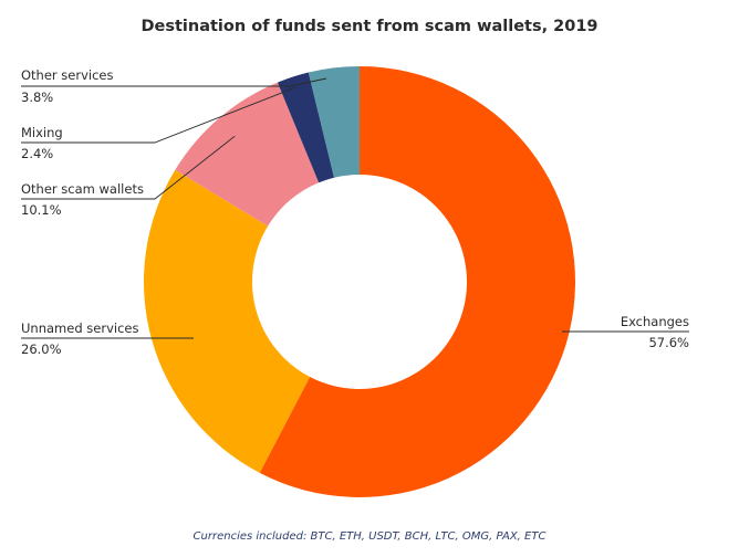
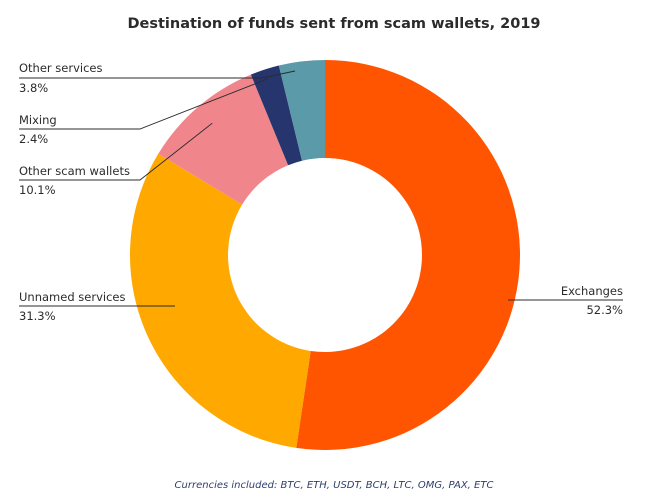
Exchanges: 57.6% -> 52.3%
Unnamed services: 26.0% -> 31.3%
